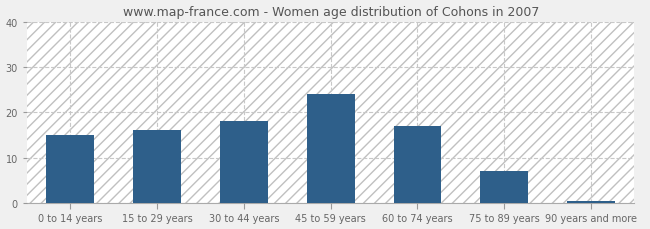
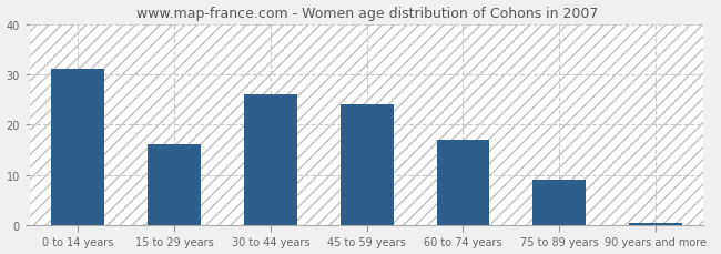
0 to 14 years: 15.0 -> 31.0
30 to 44 years: 18.0 -> 26.0
75 to 89 years: 7.0 -> 9.0
